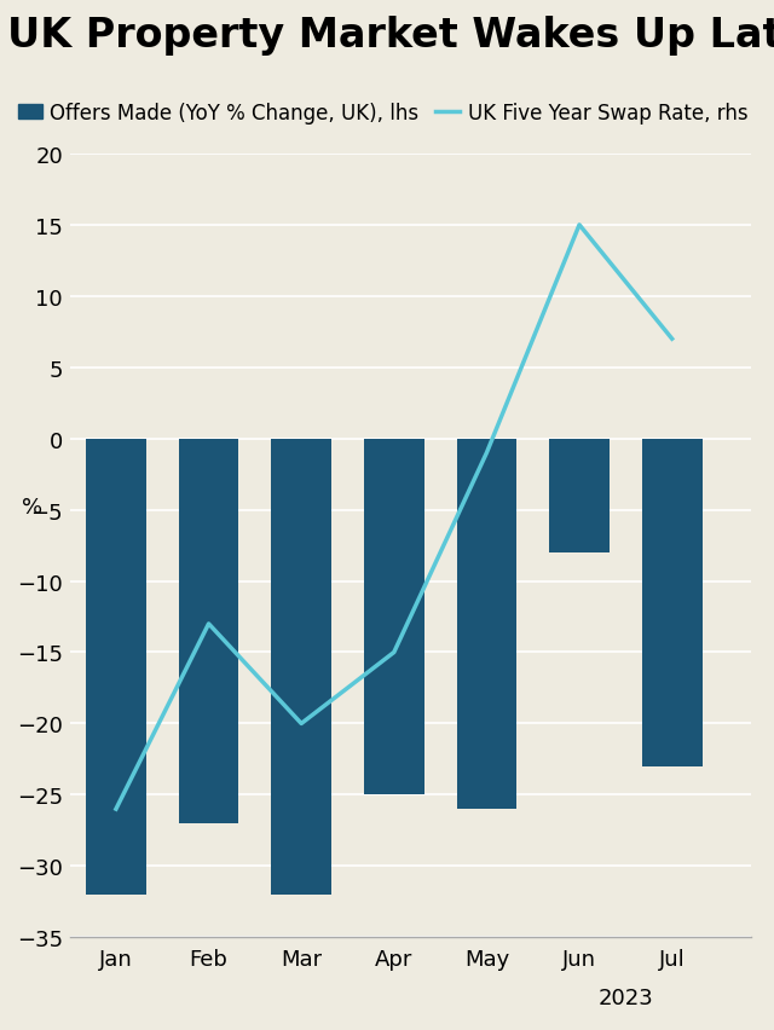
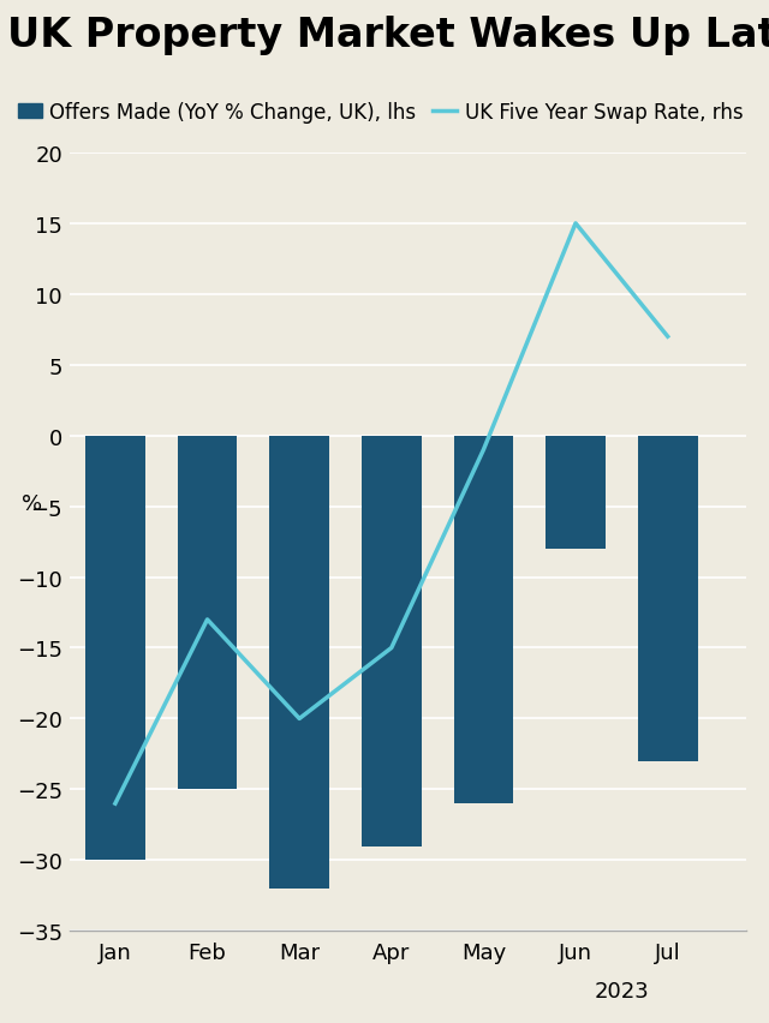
Offers Made (YoY % Change, UK), lhs/Jan: -32 -> -30
Offers Made (YoY % Change, UK), lhs/Feb: -27 -> -25
Offers Made (YoY % Change, UK), lhs/Apr: -25 -> -29
